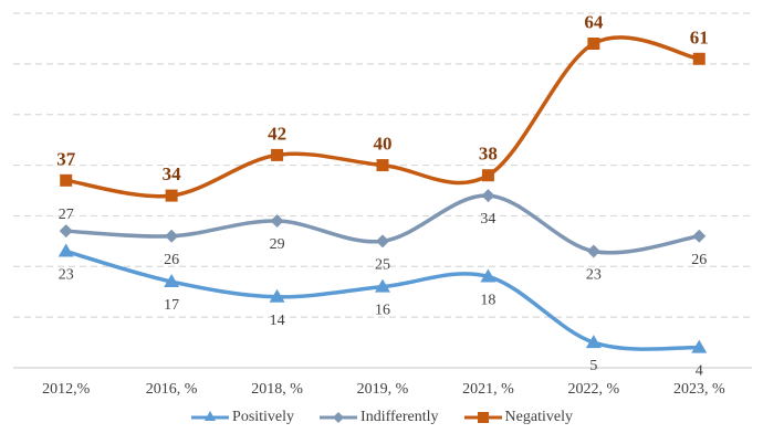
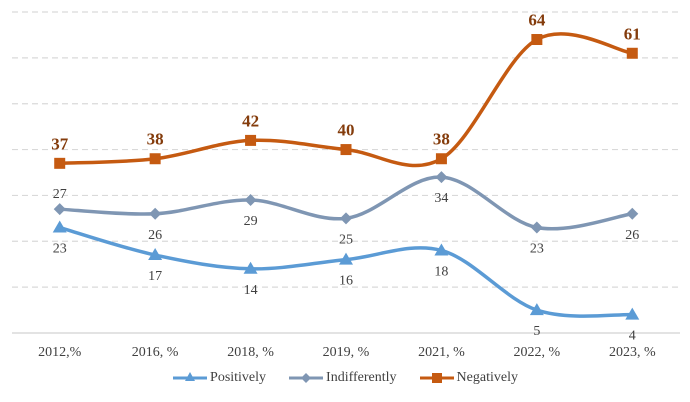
Negatively/2016, %: 34 -> 38
